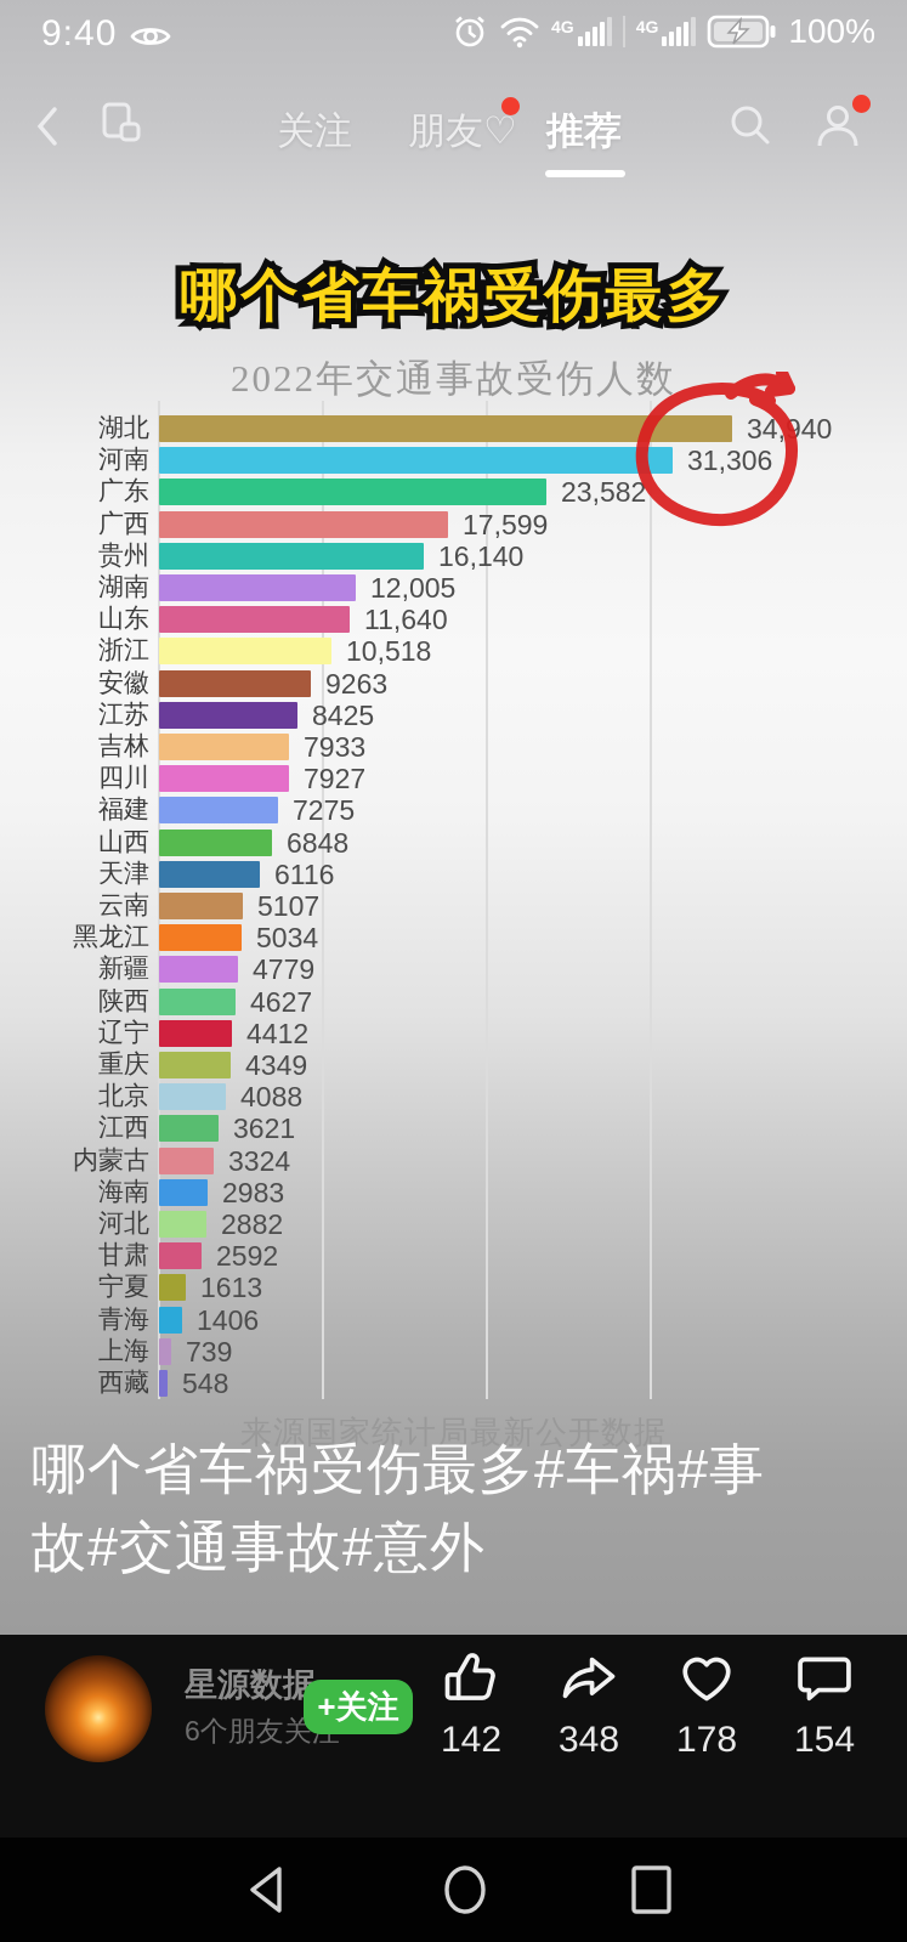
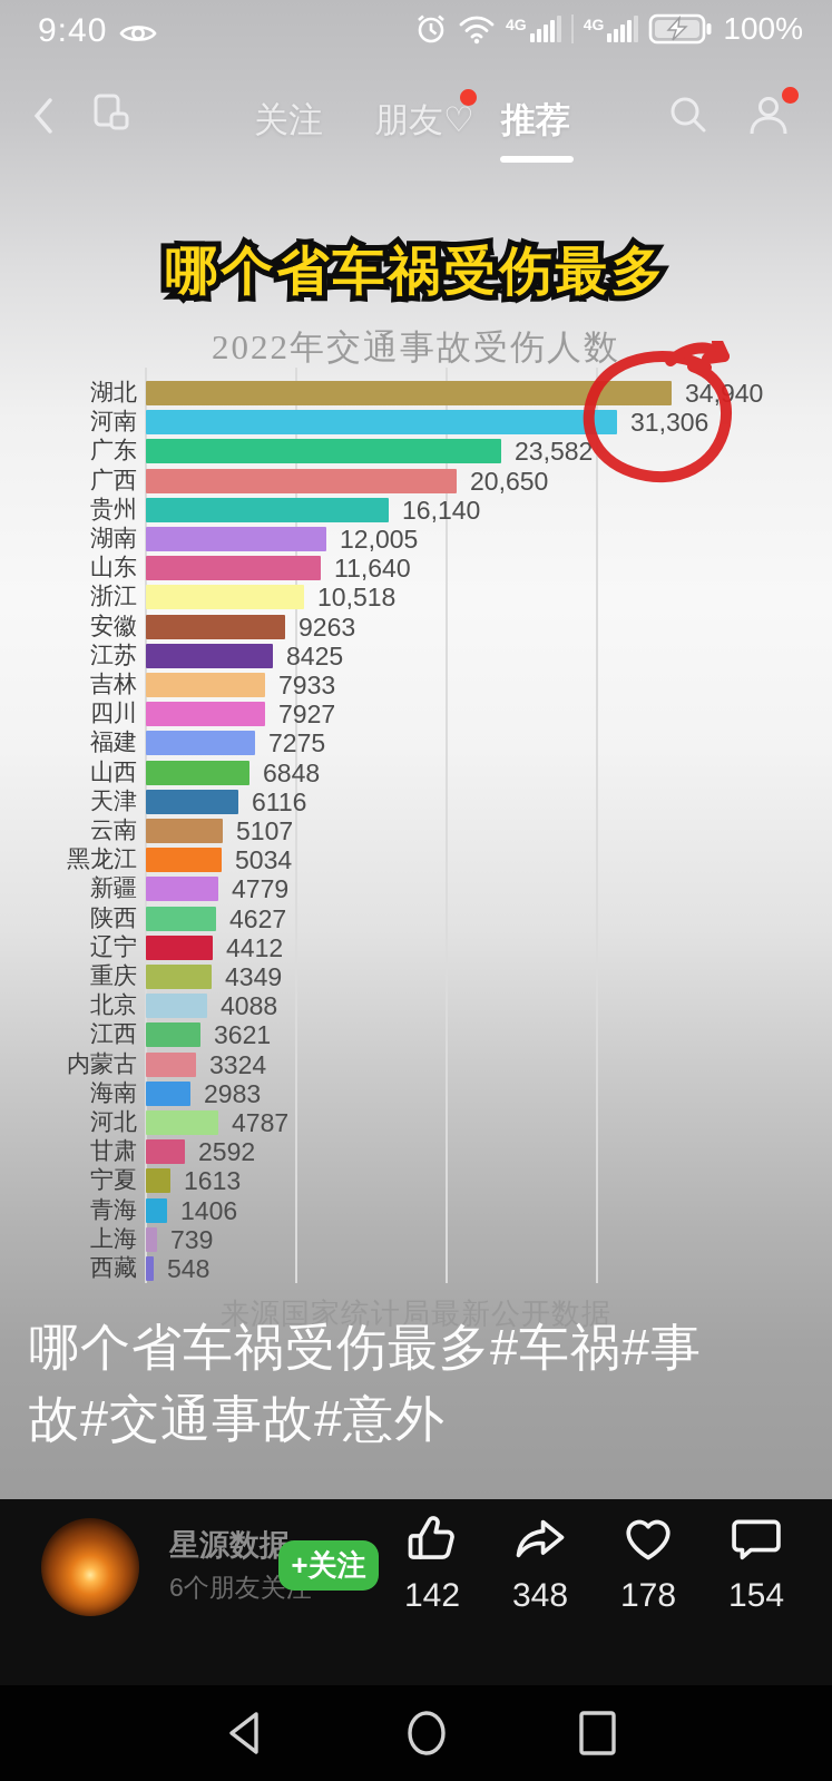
广西: 17,599 -> 20,650
河北: 2882 -> 4787
